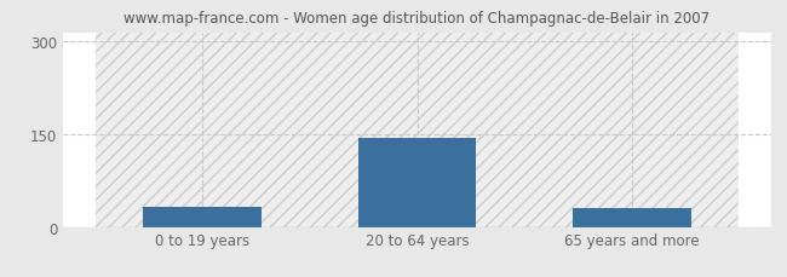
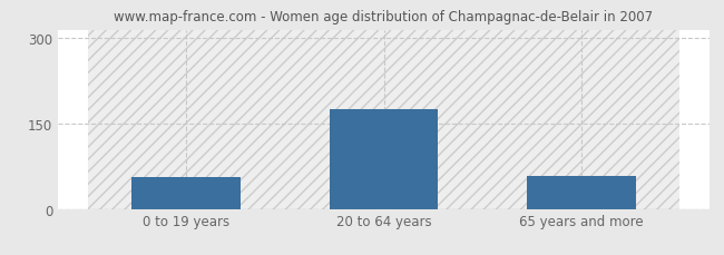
0 to 19 years: 32 -> 55
20 to 64 years: 144 -> 175
65 years and more: 30 -> 57
